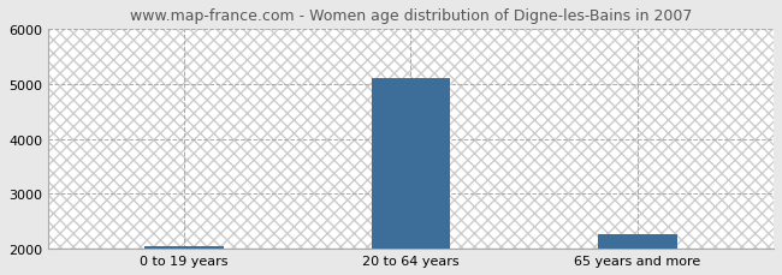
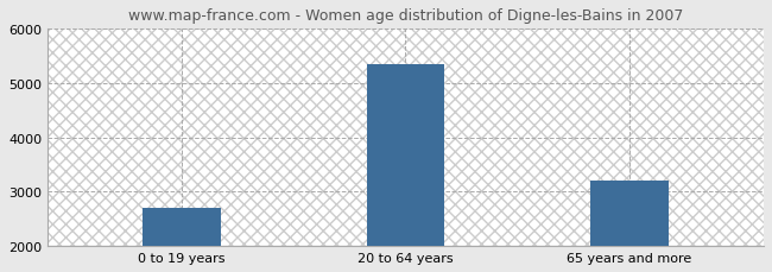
0 to 19 years: 2050 -> 2700
20 to 64 years: 5100 -> 5350
65 years and more: 2270 -> 3200
